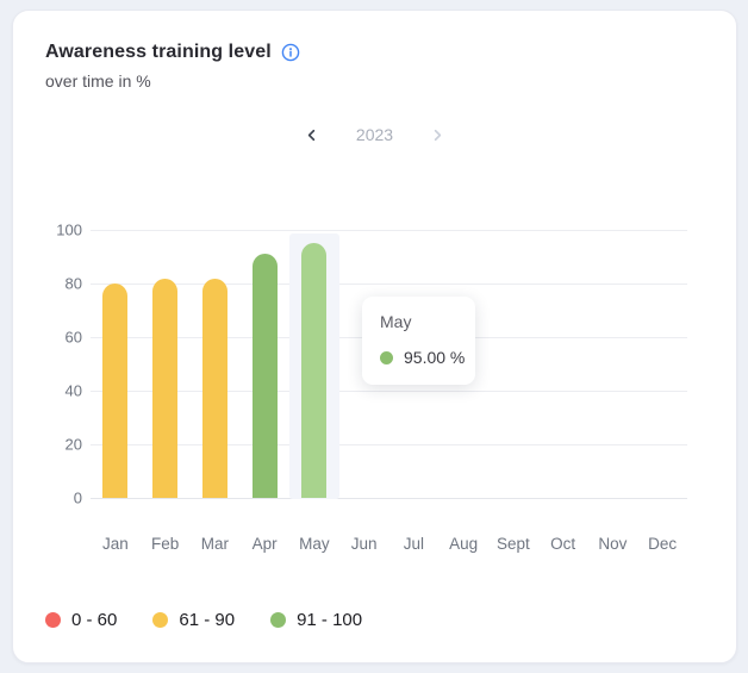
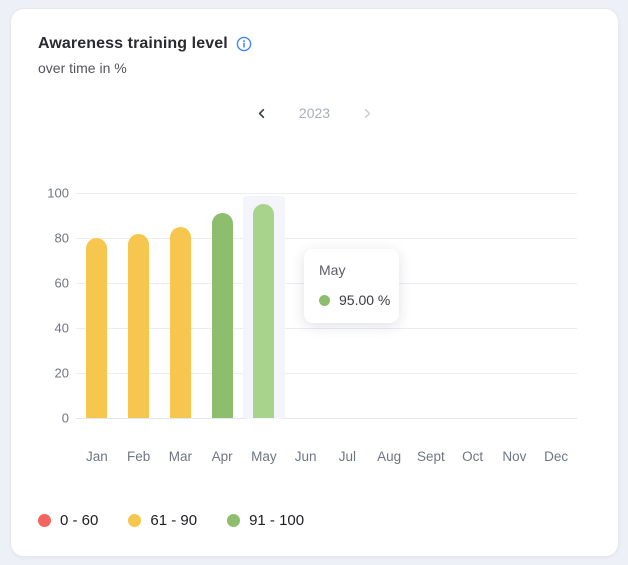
Mar: 82 -> 85
